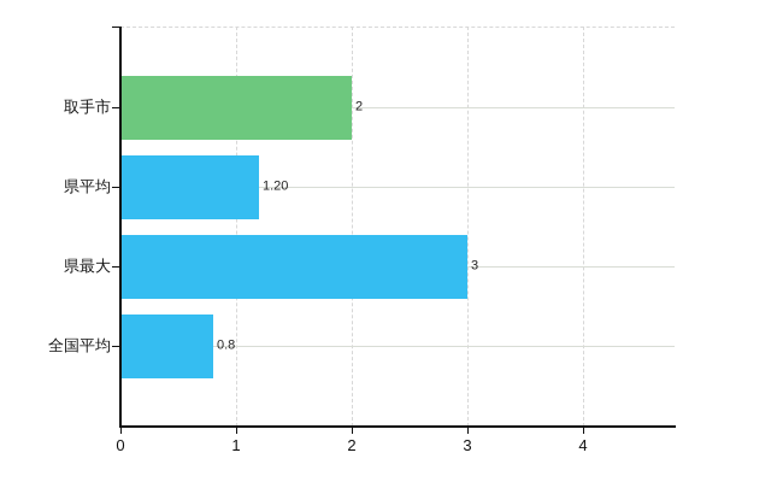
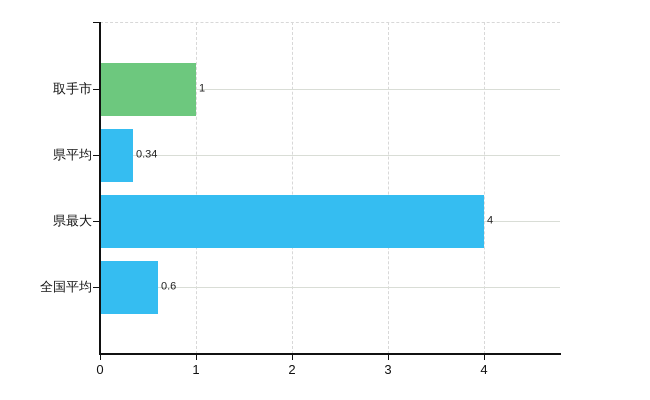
取手市: 2 -> 1
県平均: 1.20 -> 0.34
県最大: 3 -> 4
全国平均: 0.8 -> 0.6
